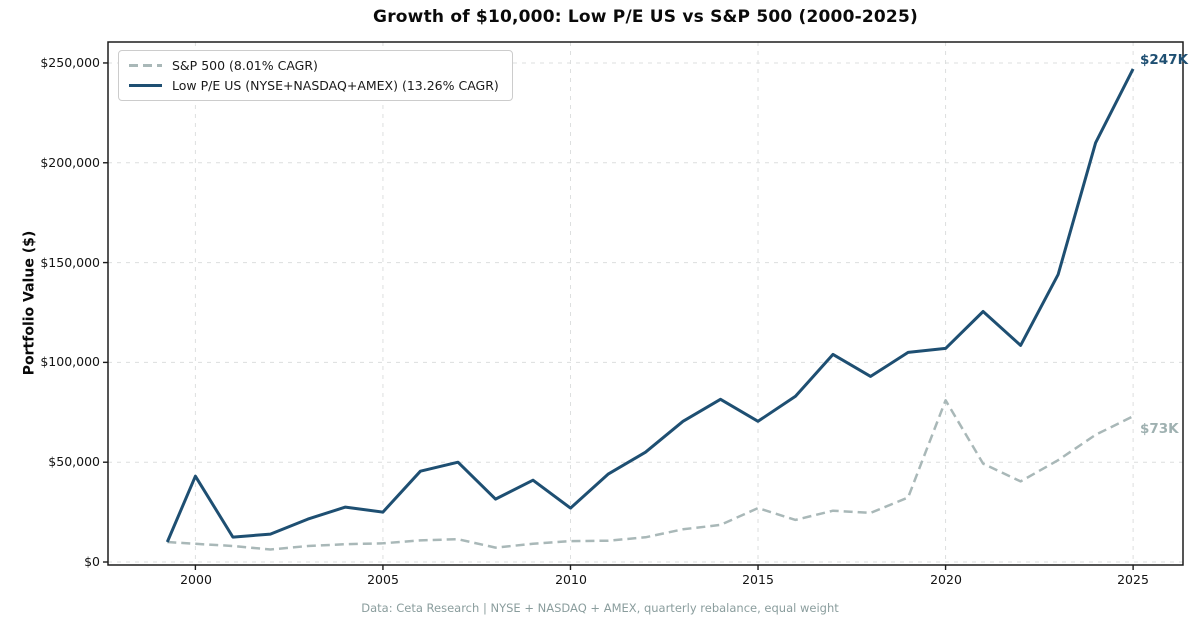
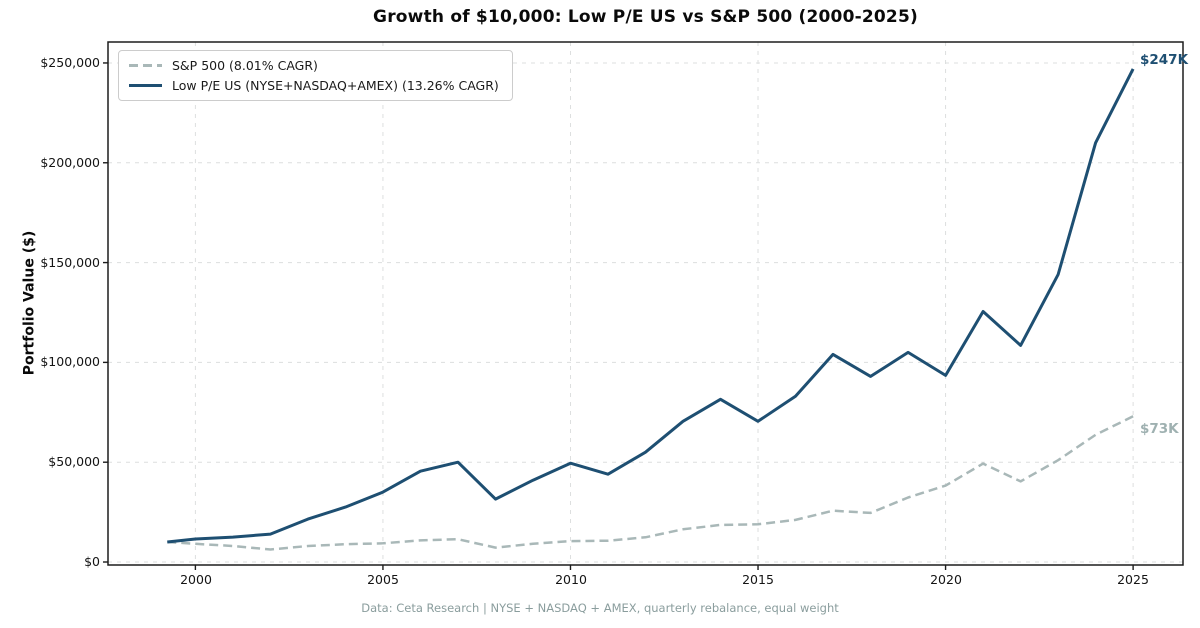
Low P/E US (NYSE+NASDAQ+AMEX) (13.26% CAGR)/2000: $43000 -> $12000
Low P/E US (NYSE+NASDAQ+AMEX) (13.26% CAGR)/2005: $25000 -> $35000
Low P/E US (NYSE+NASDAQ+AMEX) (13.26% CAGR)/2010: $27000 -> $50000
S&P 500 (8.01% CAGR)/2015: $27000 -> $19000
S&P 500 (8.01% CAGR)/2020: $81000 -> $38000
Low P/E US (NYSE+NASDAQ+AMEX) (13.26% CAGR)/2020: $107000 -> $94000
